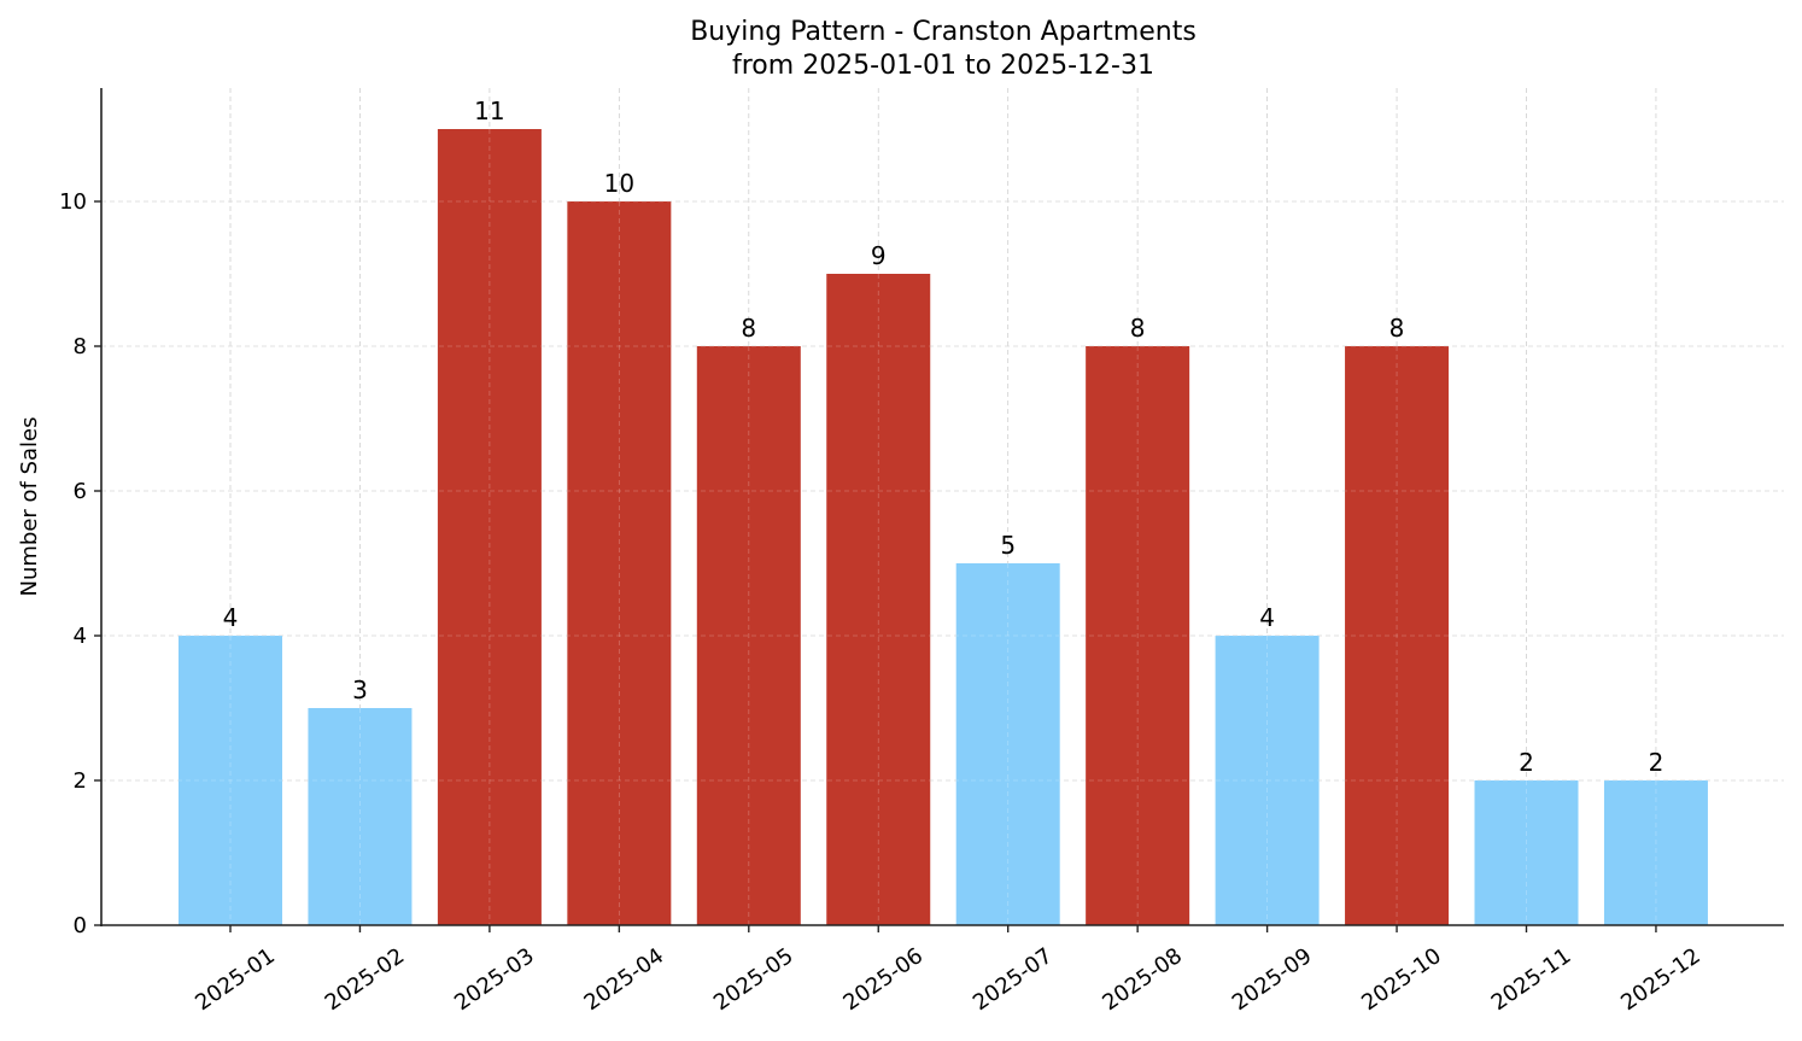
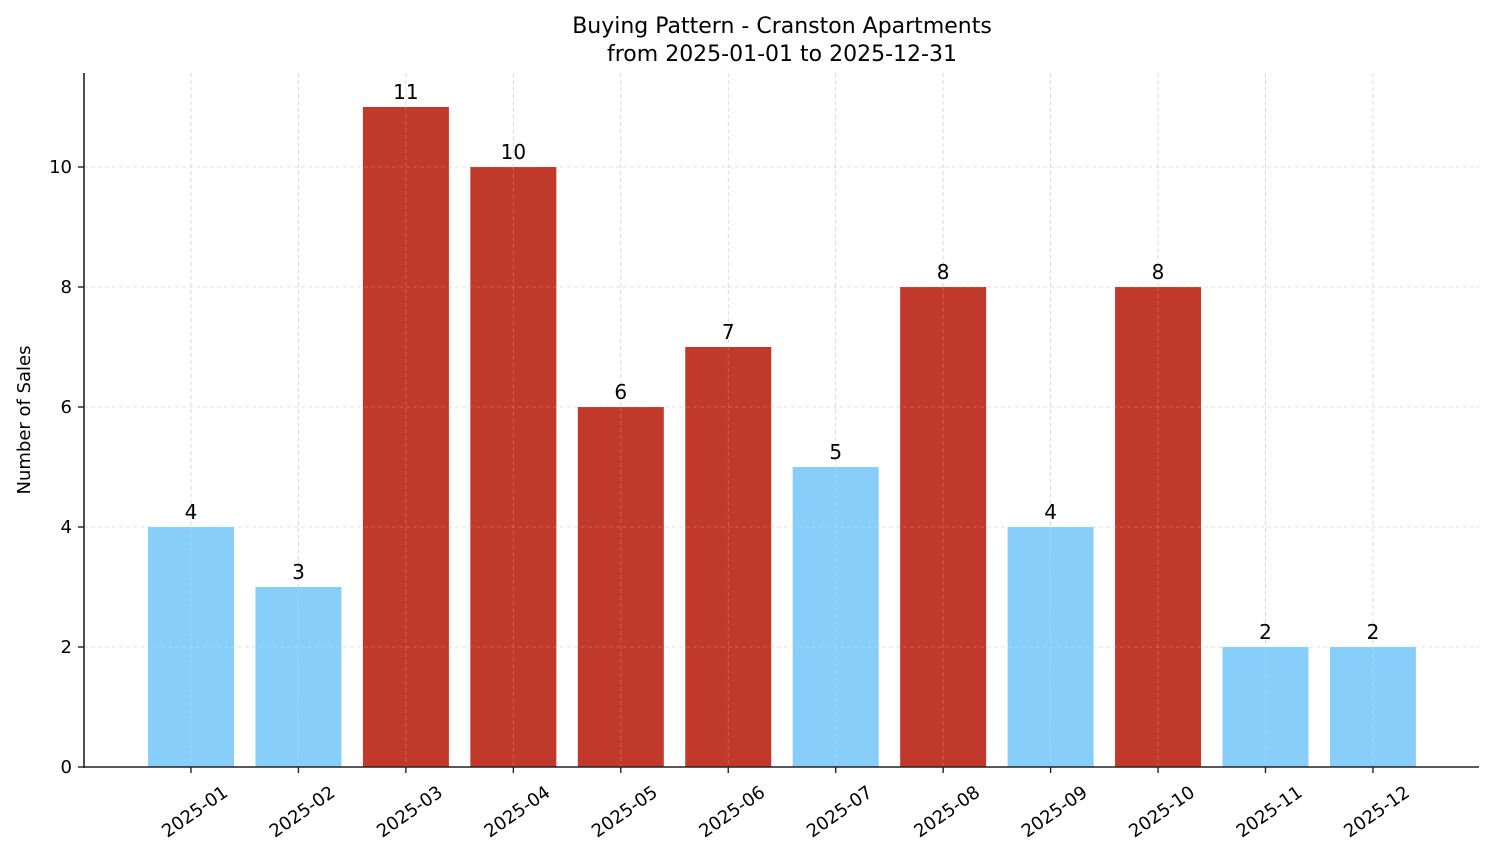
2025-05: 8 -> 6
2025-06: 9 -> 7
